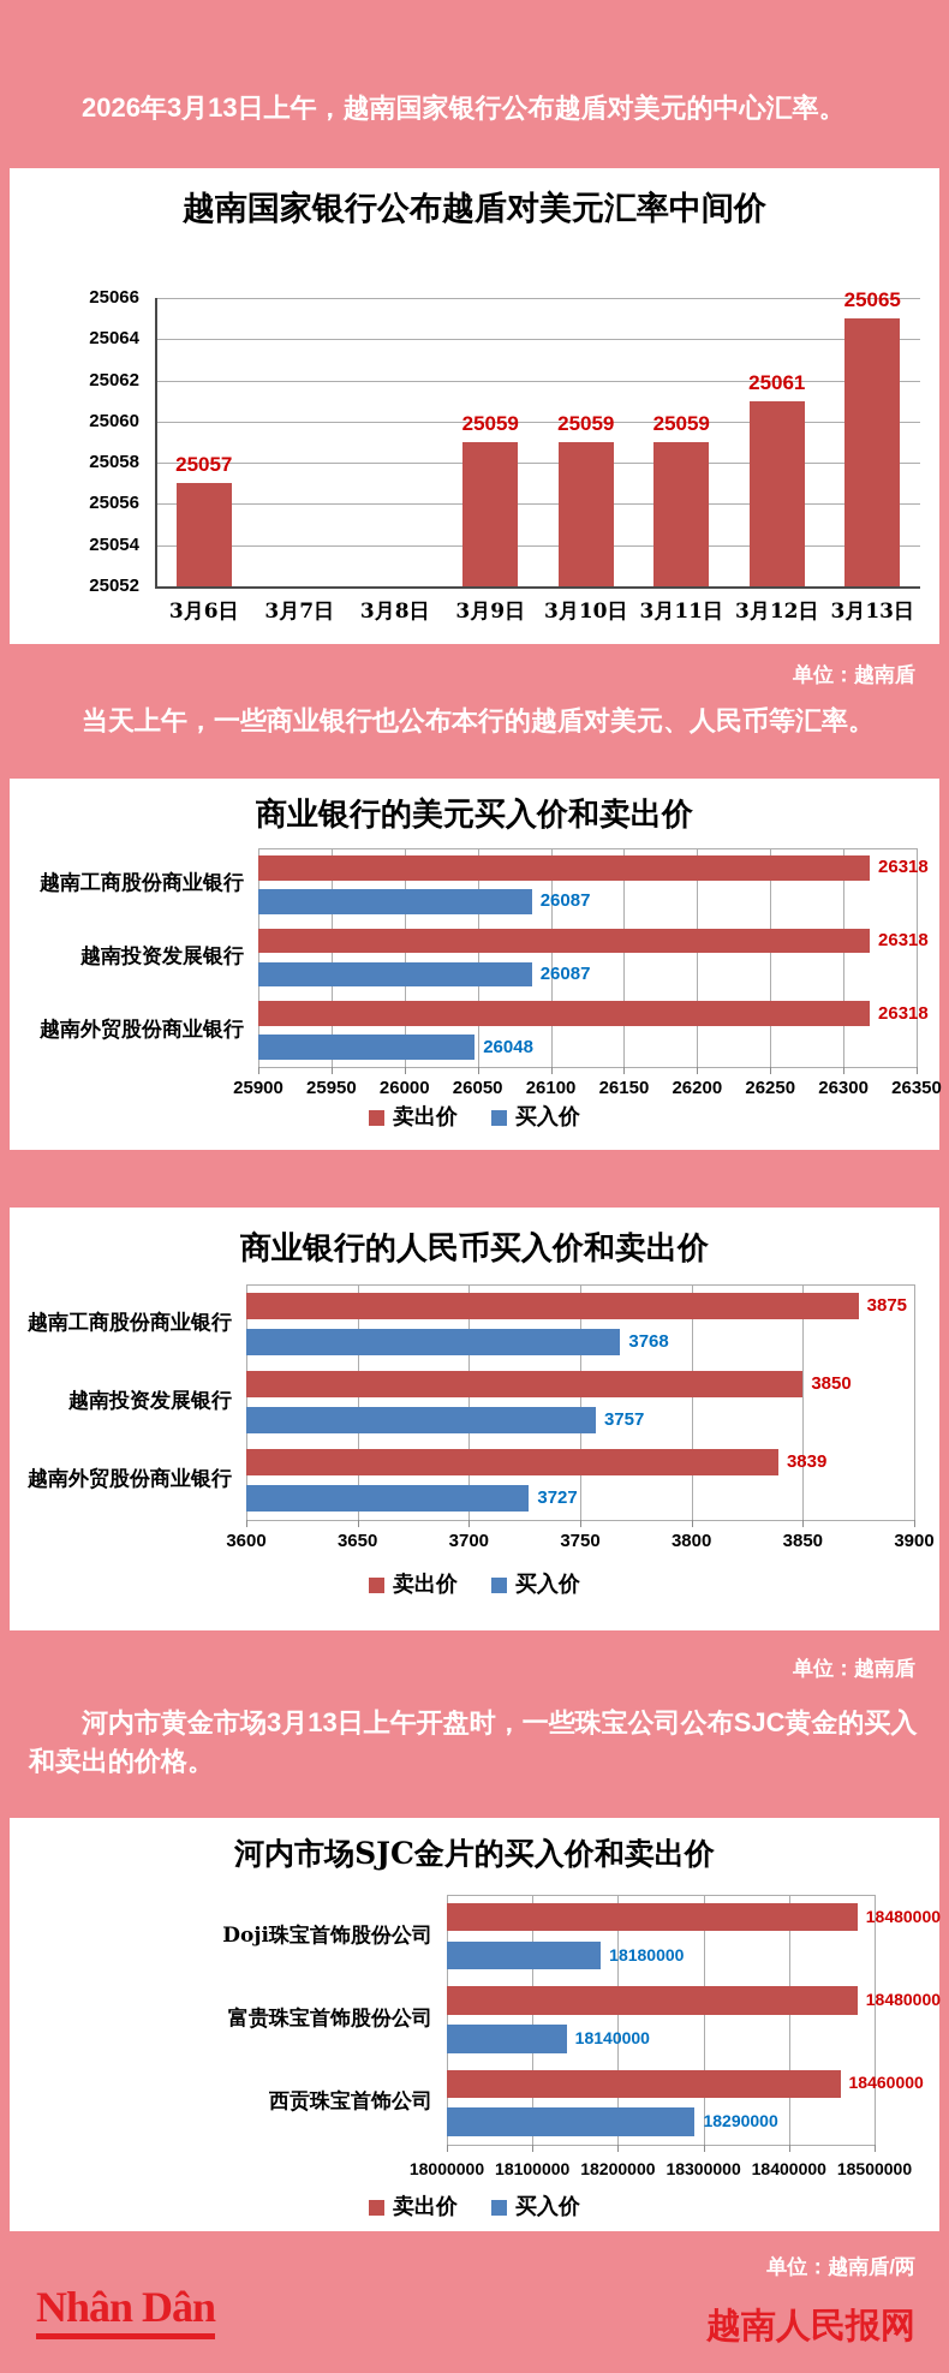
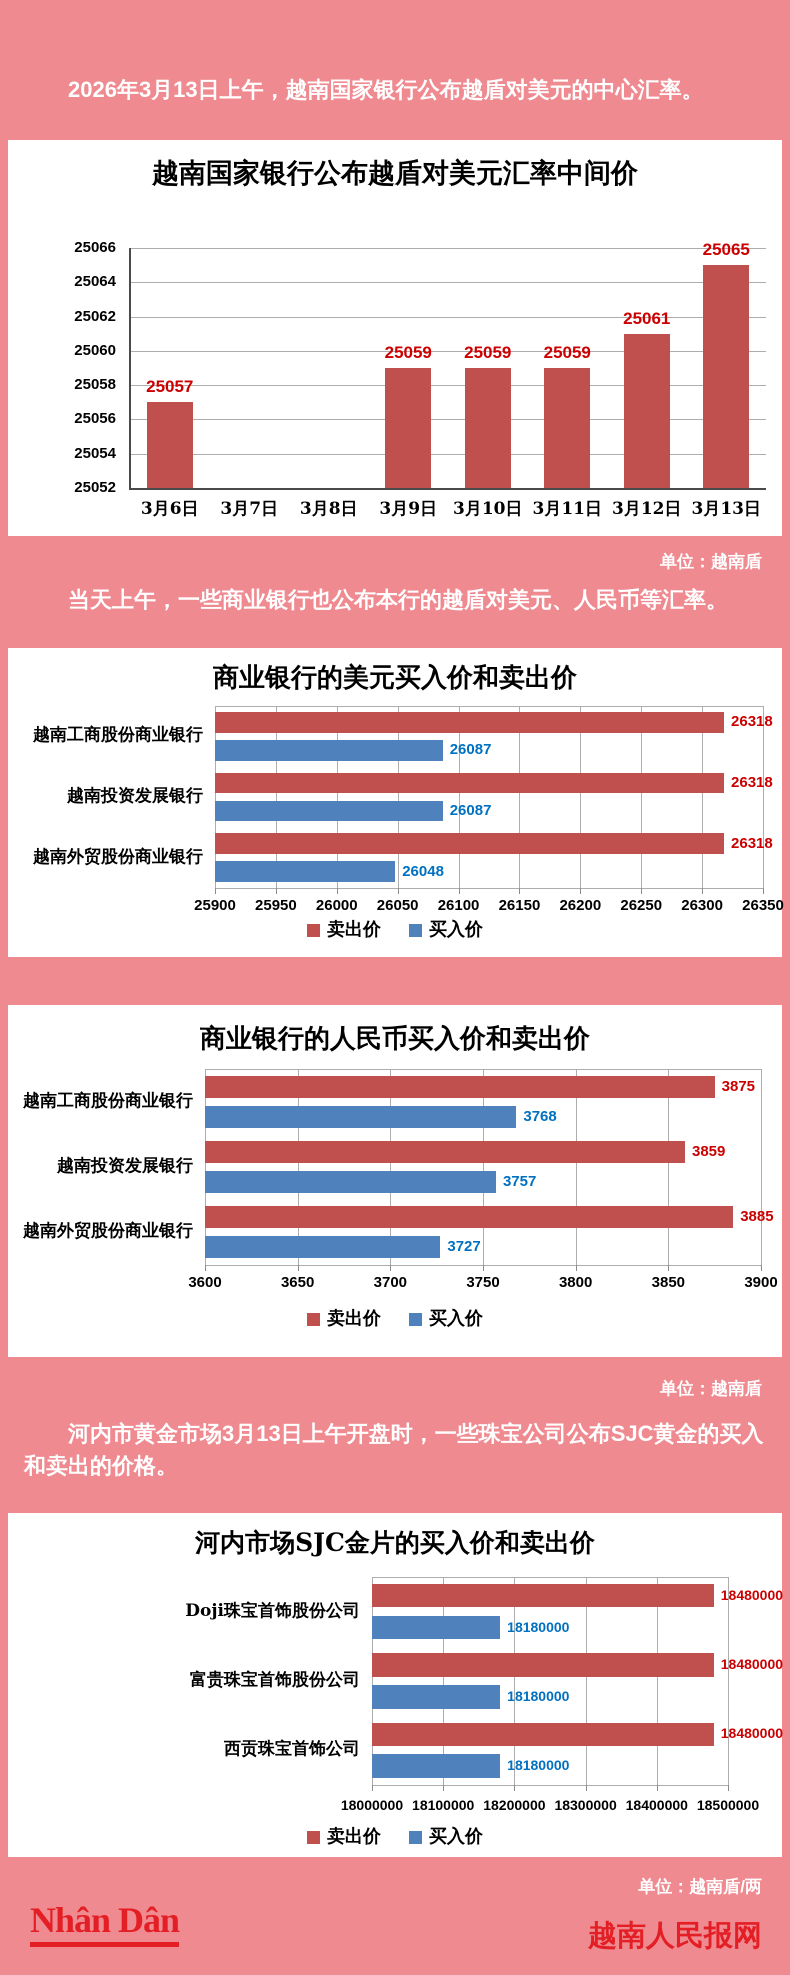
商业银行的人民币买入价和卖出价/卖出价/越南投资发展银行: 3850 -> 3859
商业银行的人民币买入价和卖出价/卖出价/越南外贸股份商业银行: 3839 -> 3885
河内市场SJC金片的买入价和卖出价/买入价/富贵珠宝首饰股份公司: 18140000 -> 18180000
河内市场SJC金片的买入价和卖出价/卖出价/西贡珠宝首饰公司: 18460000 -> 18480000
河内市场SJC金片的买入价和卖出价/买入价/西贡珠宝首饰公司: 18290000 -> 18180000
